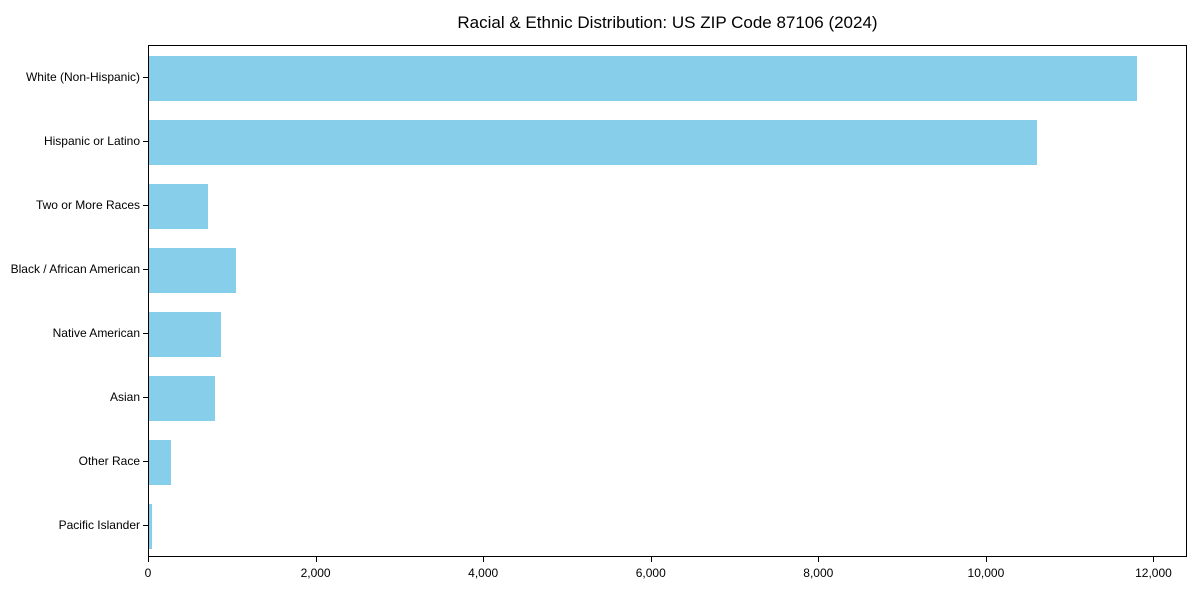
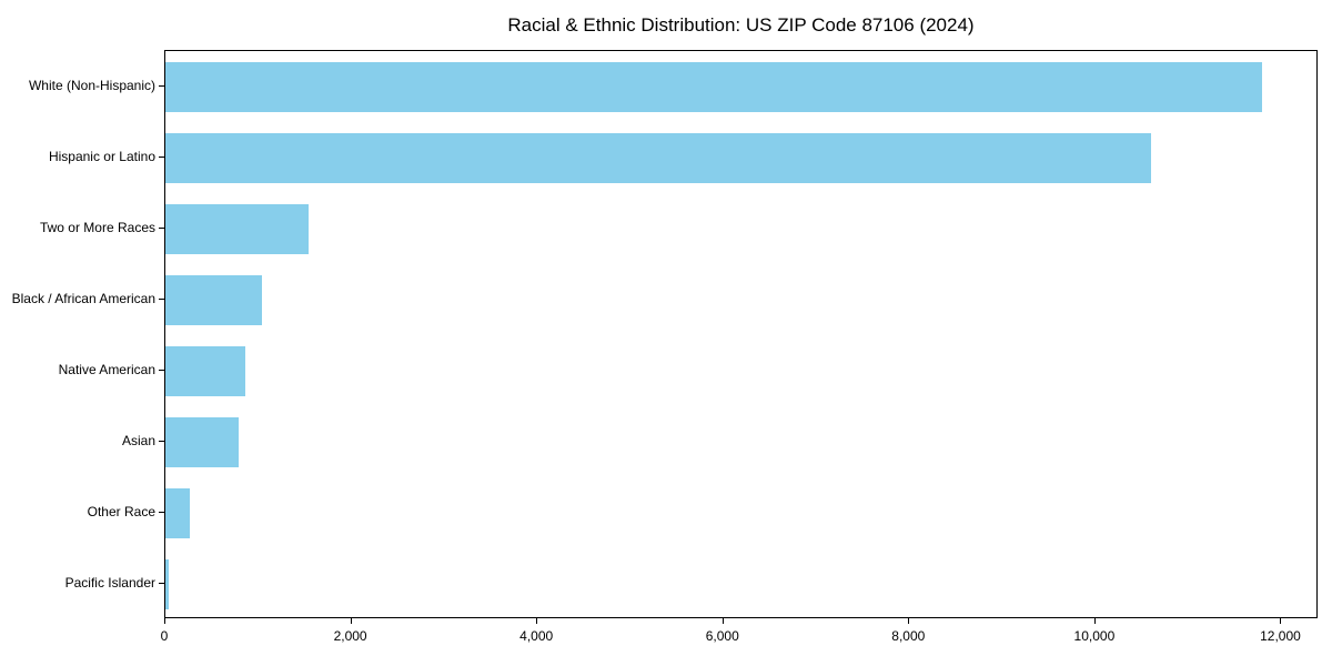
Two or More Races: 700 -> 1500
